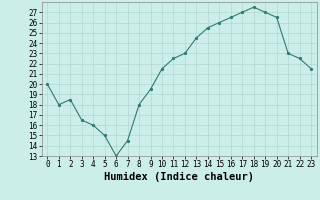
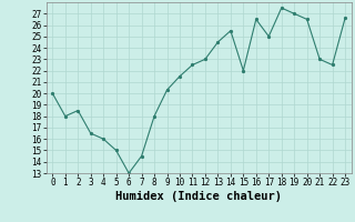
9: 19.5 -> 20.3
15: 26.0 -> 22.0
17: 27.0 -> 25.0
23: 21.5 -> 26.6
